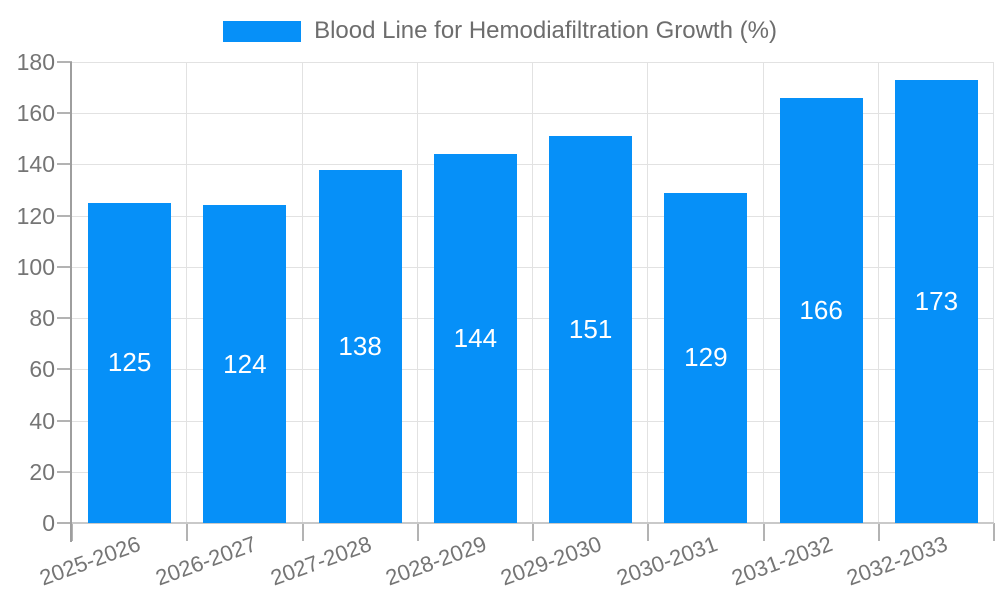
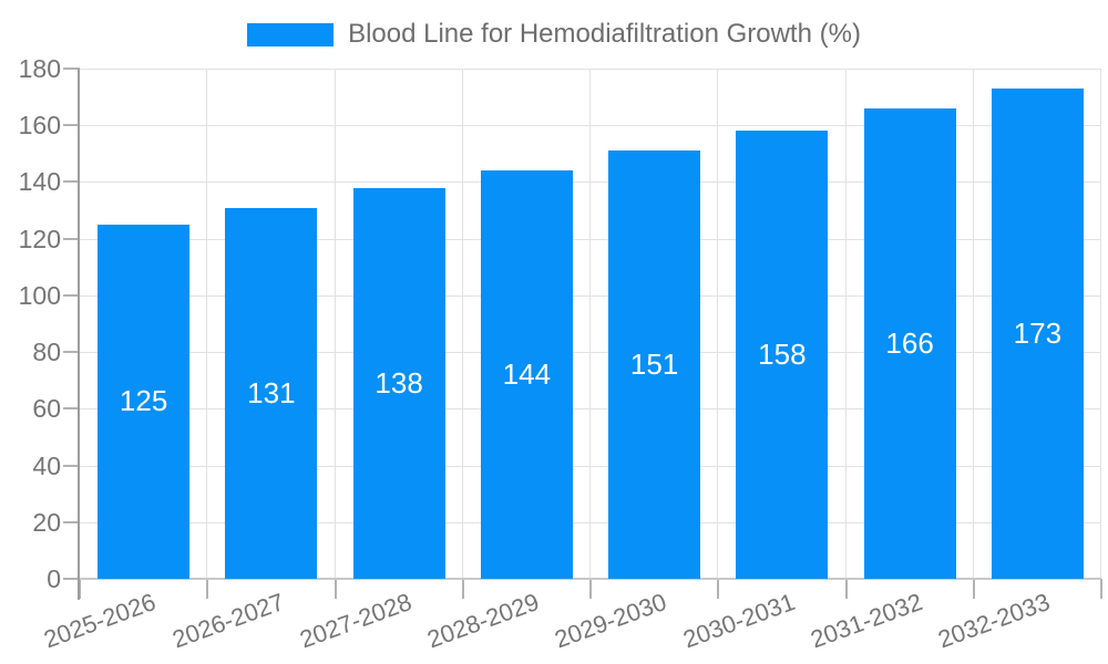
2026-2027: 124 -> 131
2030-2031: 129 -> 158
